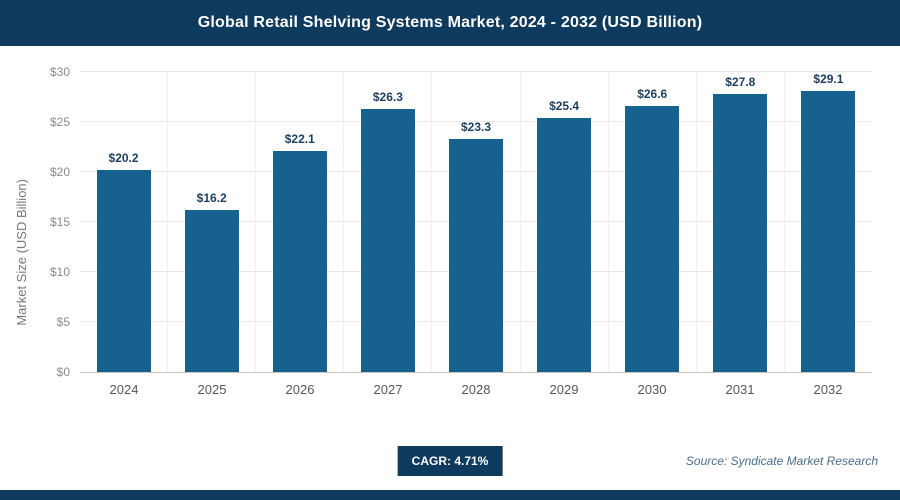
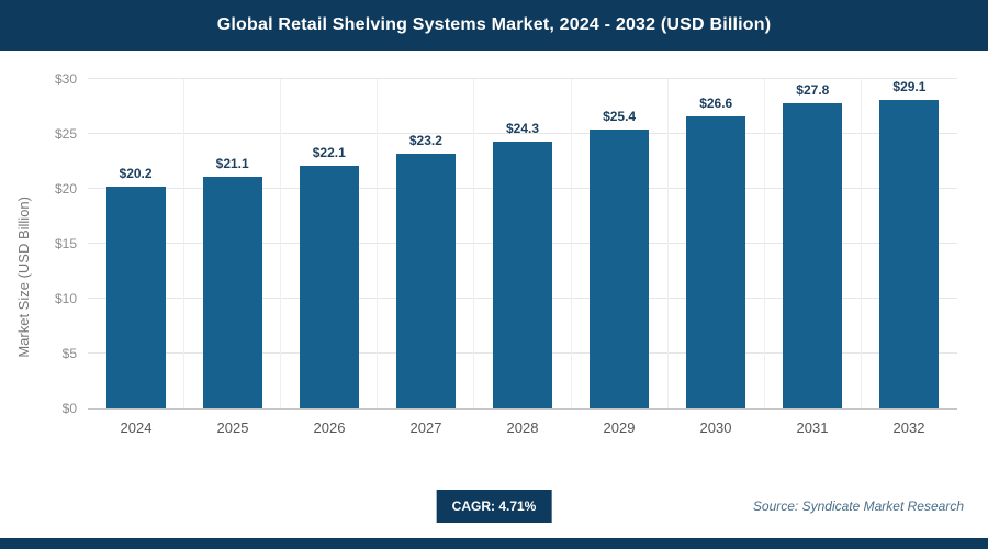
2025: $16.2 -> $21.1
2027: $26.3 -> $23.2
2028: $23.3 -> $24.3
